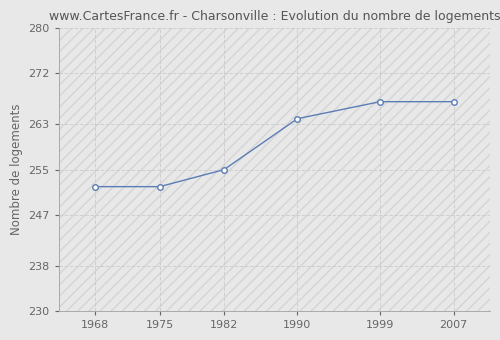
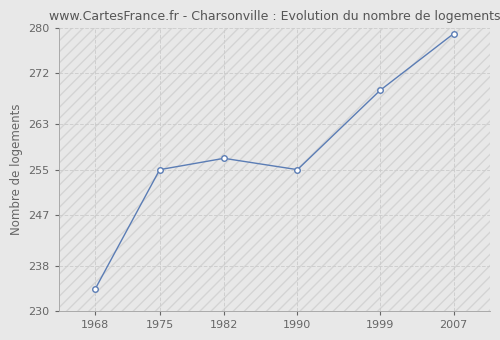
1968: 252 -> 234
1975: 252 -> 255
1982: 255 -> 257
1990: 264 -> 255
1999: 267 -> 269
2007: 267 -> 279
